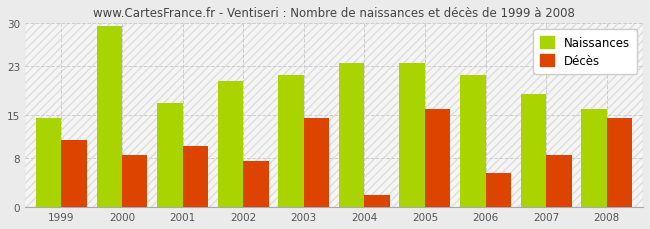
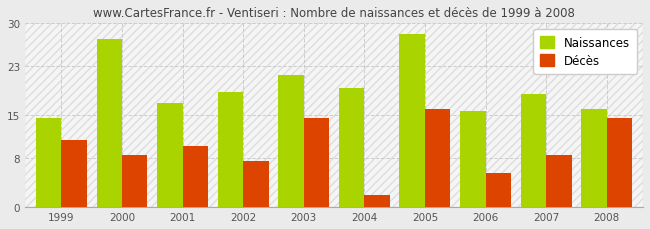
Naissances/2000: 29.5 -> 27.4
Naissances/2002: 20.5 -> 18.8
Naissances/2004: 23.5 -> 19.4
Naissances/2005: 23.5 -> 28.2
Naissances/2006: 21.5 -> 15.6
